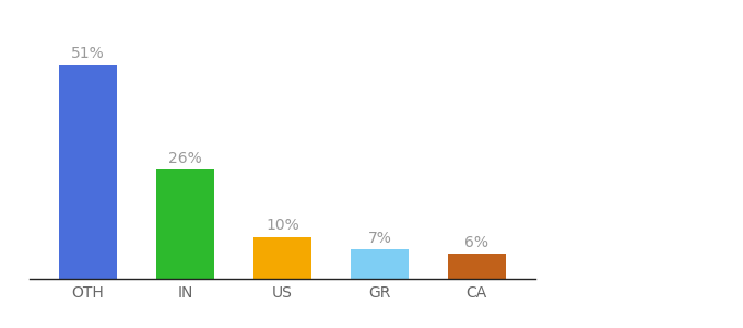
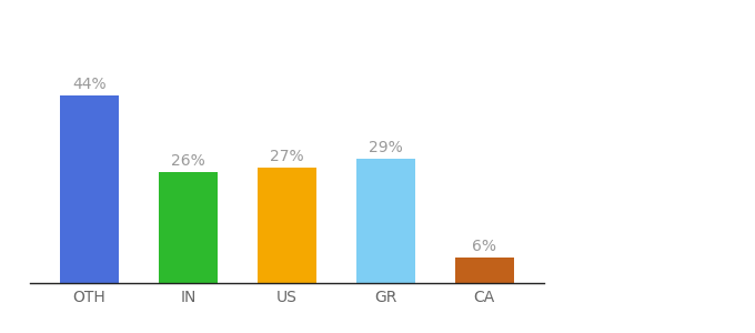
OTH: 51% -> 44%
US: 10% -> 27%
GR: 7% -> 29%
